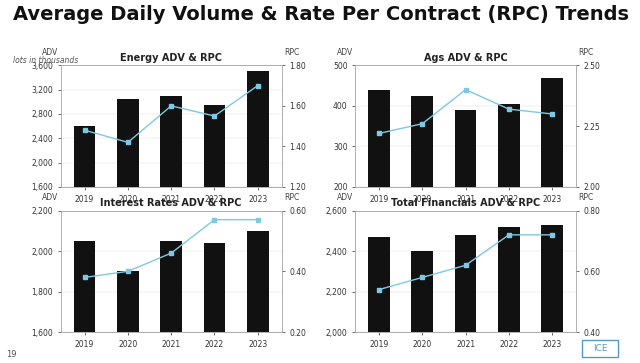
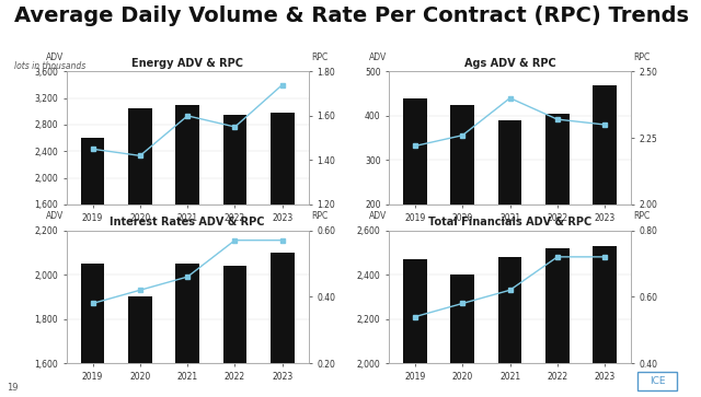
Energy ADV & RPC/RPC/2019: 1.48 -> 1.45
Energy ADV & RPC/ADV/2023: 3,500 -> 2,980
Energy ADV & RPC/RPC/2023: 1.70 -> 1.74
Interest Rates ADV & RPC/RPC/2020: 0.40 -> 0.42
